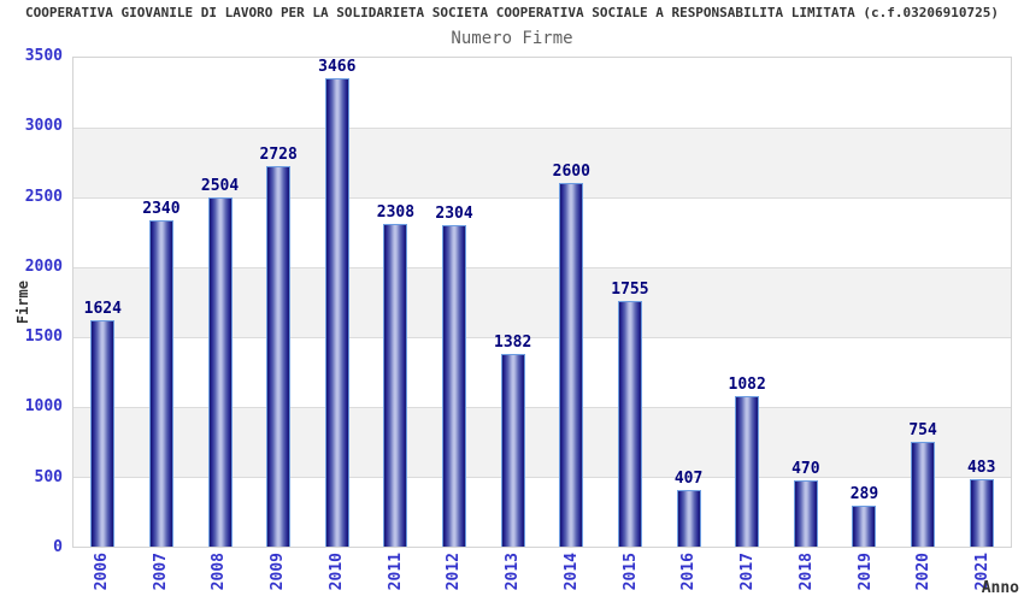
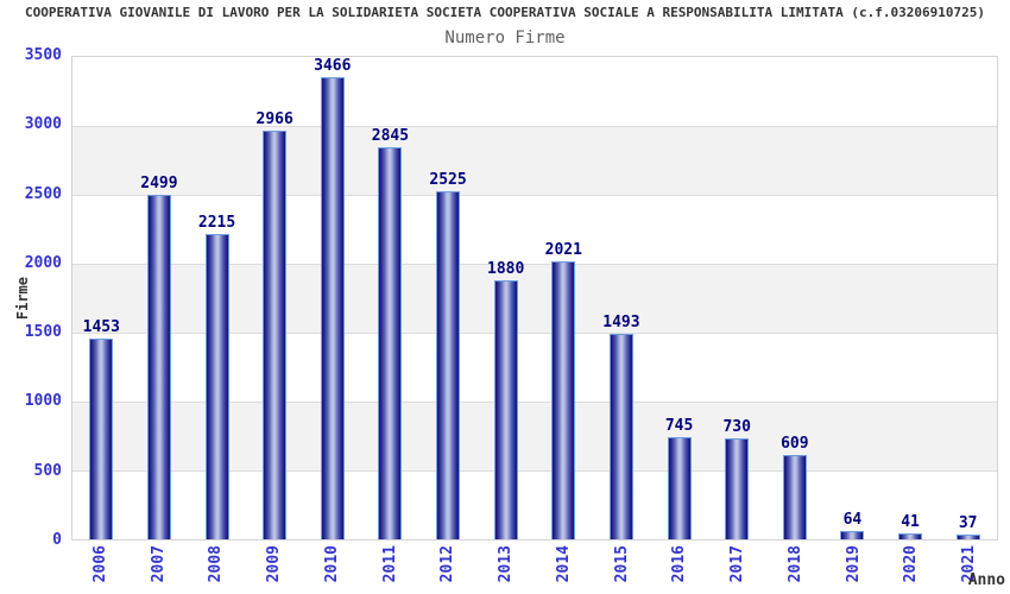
2006: 1624 -> 1453
2007: 2340 -> 2499
2008: 2504 -> 2215
2009: 2728 -> 2966
2011: 2308 -> 2845
2012: 2304 -> 2525
2013: 1382 -> 1880
2014: 2600 -> 2021
2015: 1755 -> 1493
2016: 407 -> 745
2017: 1082 -> 730
2018: 470 -> 609
2019: 289 -> 64
2020: 754 -> 41
2021: 483 -> 37
